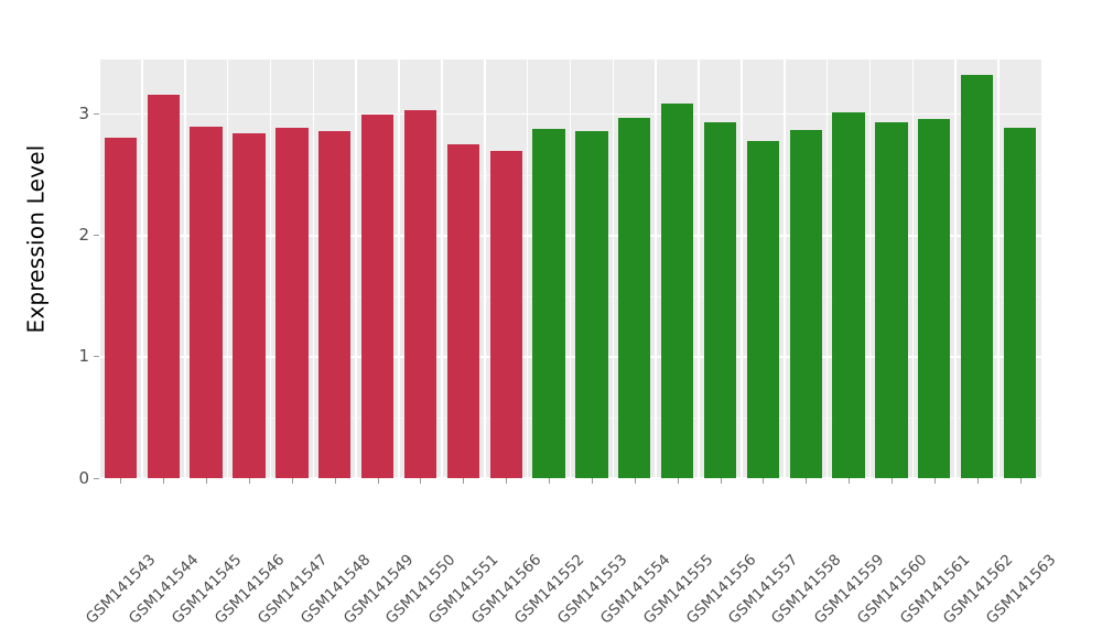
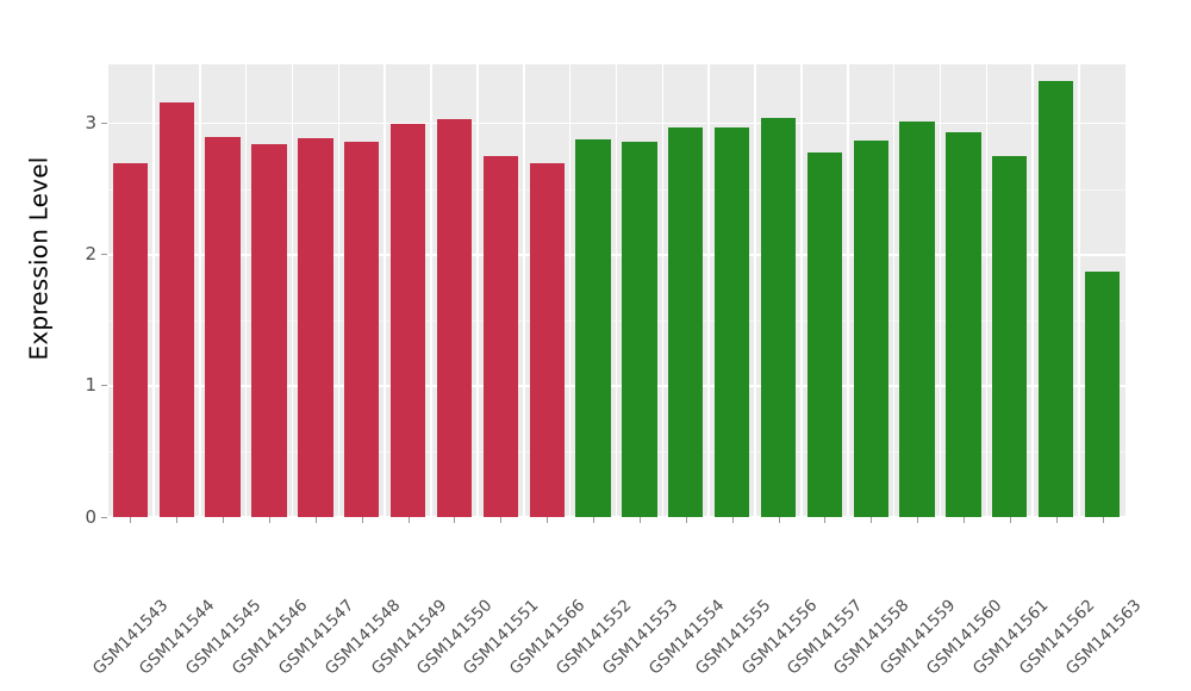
GSM141543: 2.81 -> 2.70
GSM141555: 3.09 -> 2.97
GSM141556: 2.93 -> 3.04
GSM141561: 2.96 -> 2.75
GSM141563: 2.89 -> 1.87
